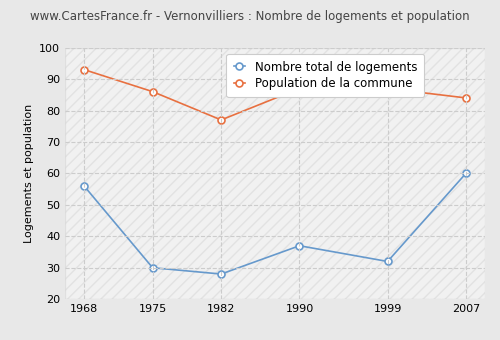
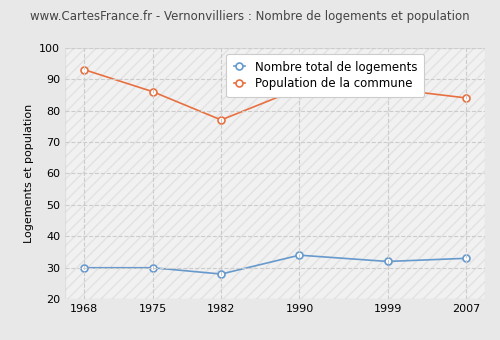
Nombre total de logements/1968: 56 -> 30
Nombre total de logements/1990: 37 -> 34
Nombre total de logements/2007: 60 -> 33
